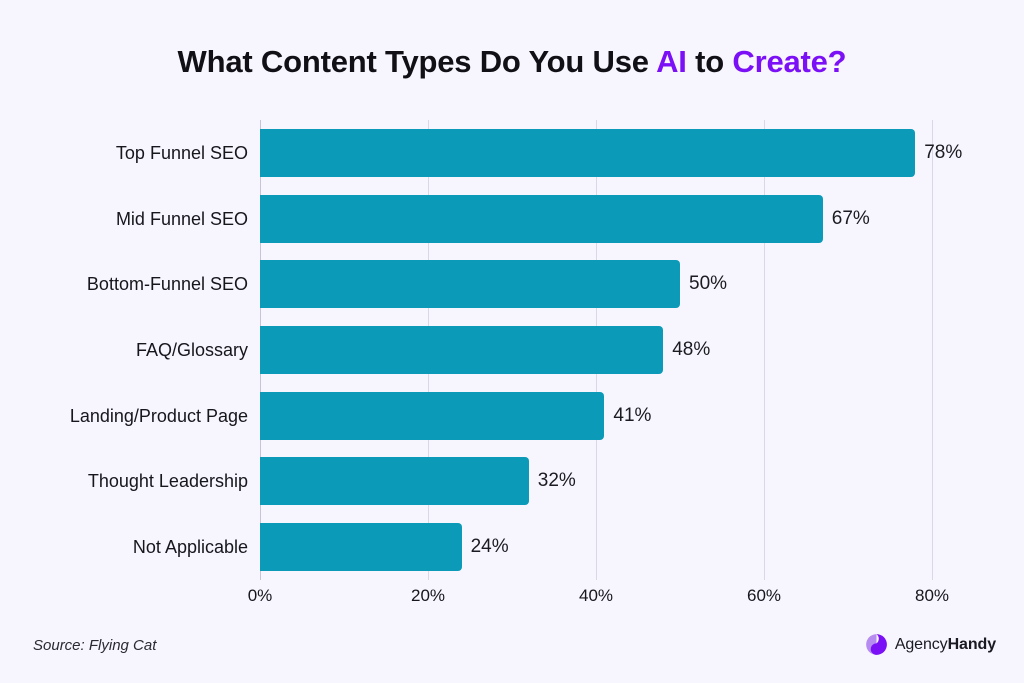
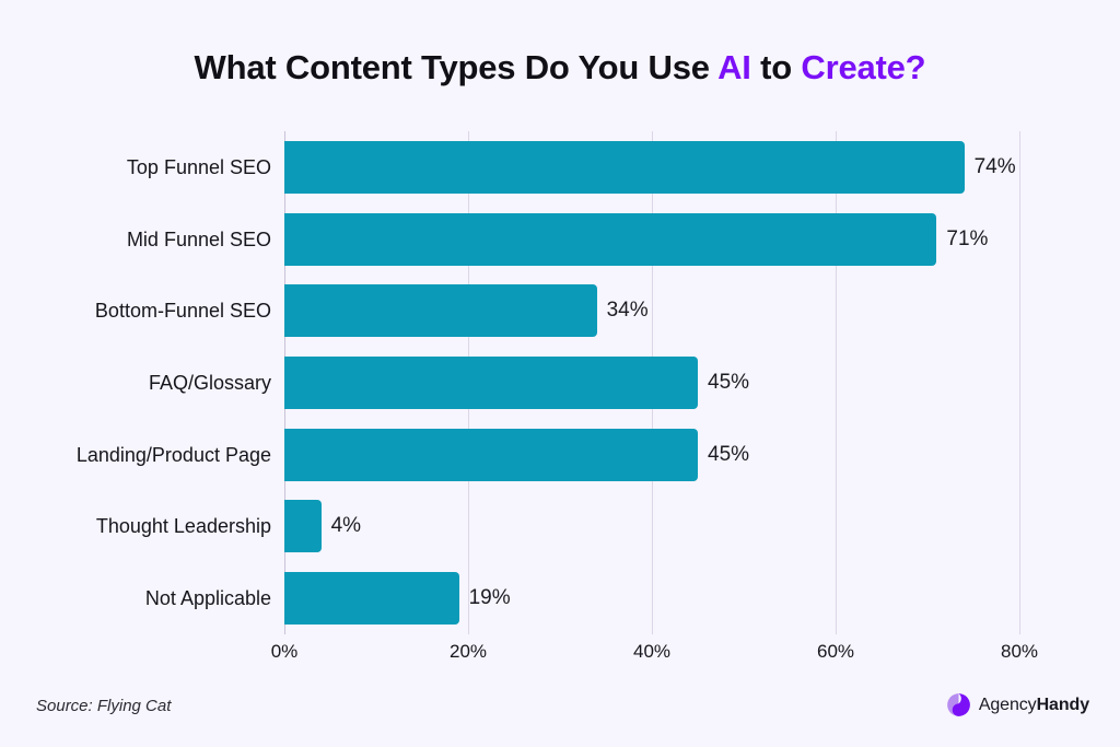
Top Funnel SEO: 78% -> 74%
Mid Funnel SEO: 67% -> 71%
Bottom-Funnel SEO: 50% -> 34%
FAQ/Glossary: 48% -> 45%
Landing/Product Page: 41% -> 45%
Thought Leadership: 32% -> 4%
Not Applicable: 24% -> 19%
